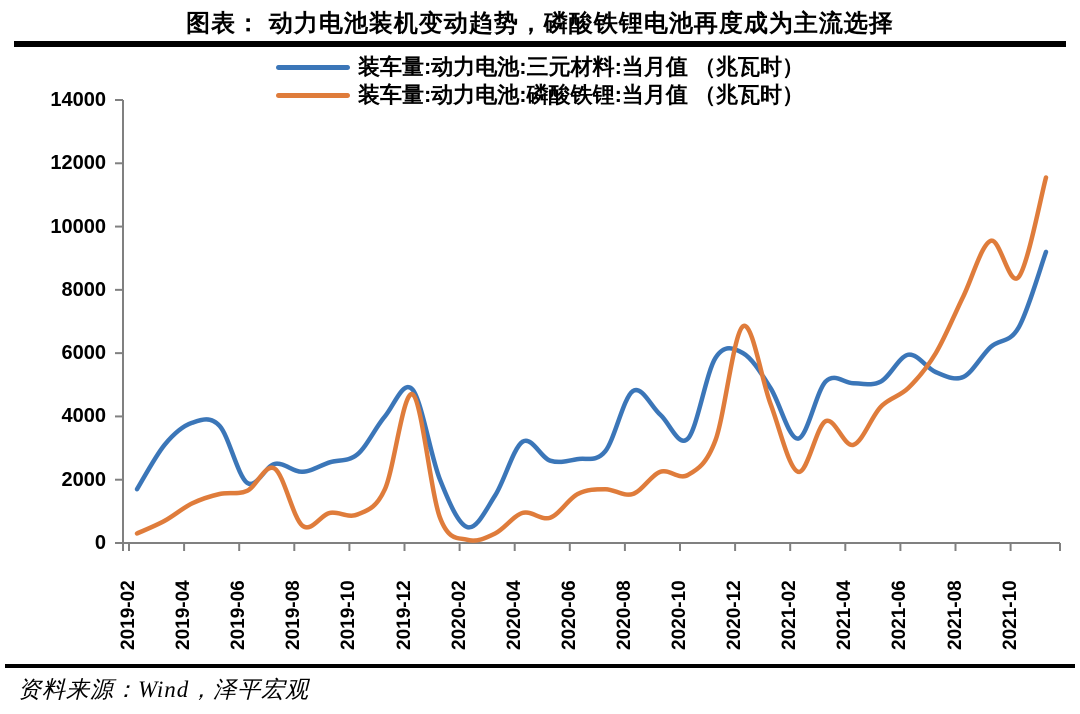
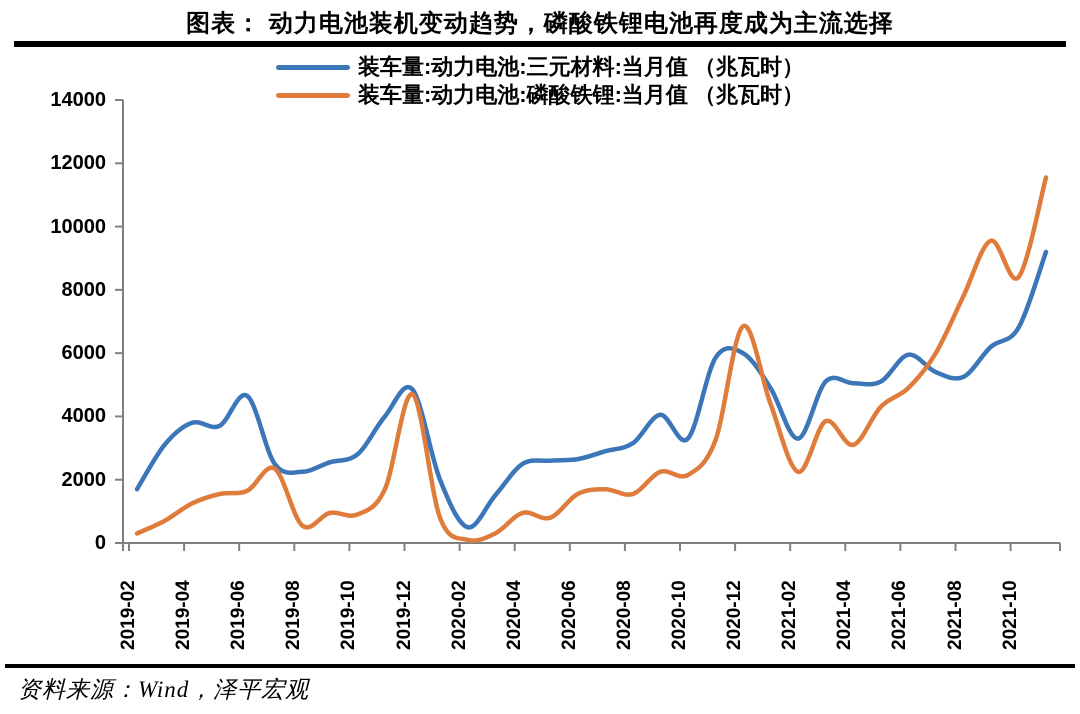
装车量:动力电池:三元材料:当月值 （兆瓦时）/2019-06: 1900 -> 4600
装车量:动力电池:三元材料:当月值 （兆瓦时）/2020-04: 3200 -> 2500
装车量:动力电池:三元材料:当月值 （兆瓦时）/2020-08: 4800 -> 3200
